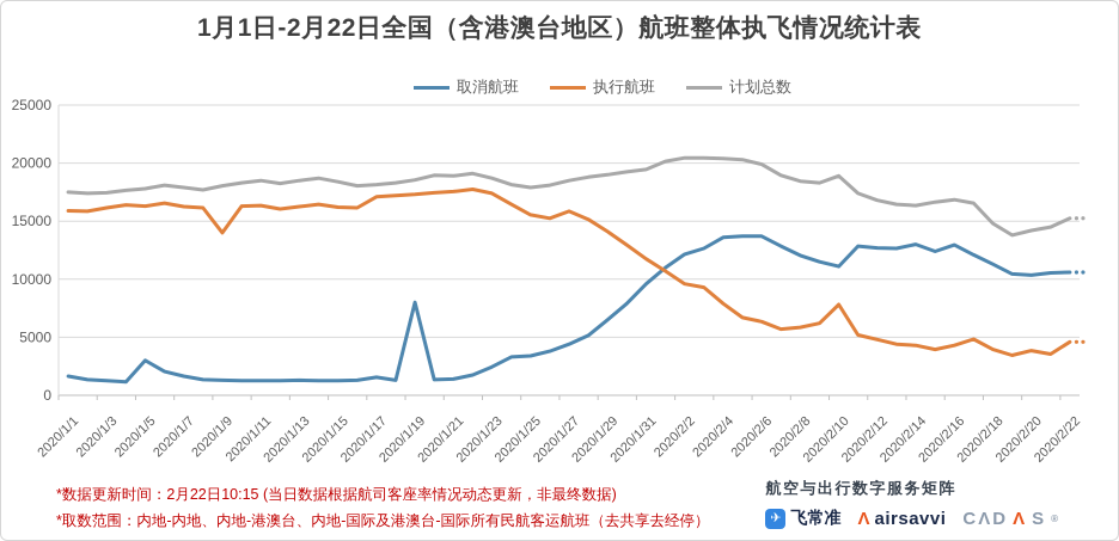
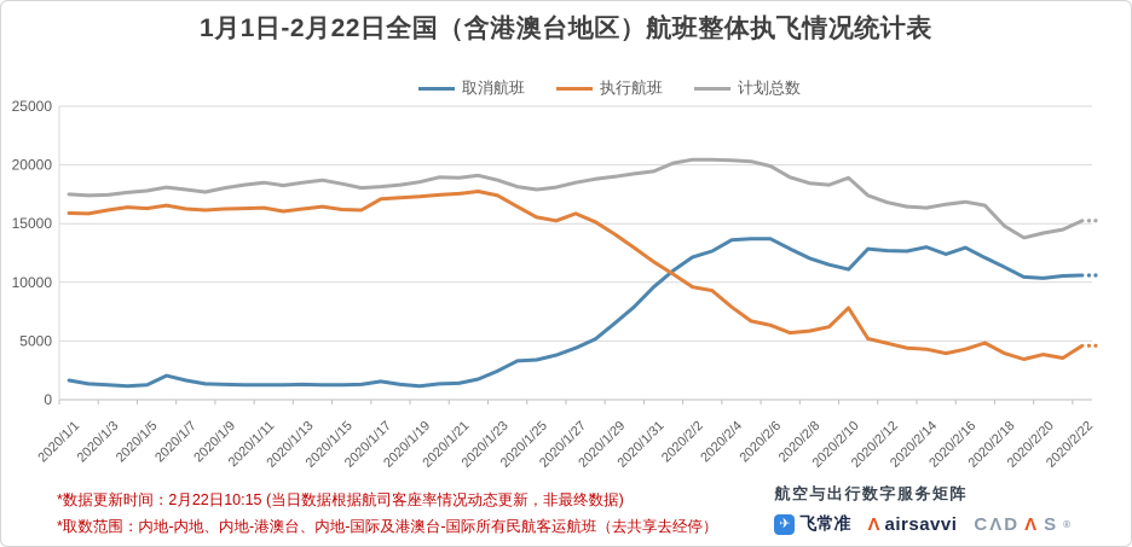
取消航班/2020/1/5: 3000 -> 1000
执行航班/2020/1/9: 14000 -> 16000
取消航班/2020/1/19: 8000 -> 1000
